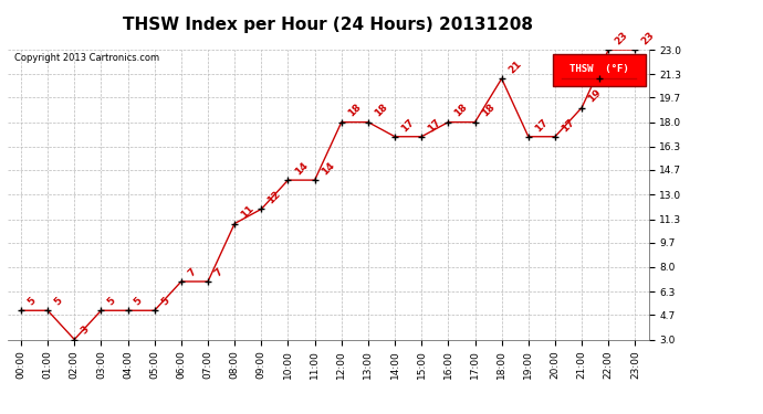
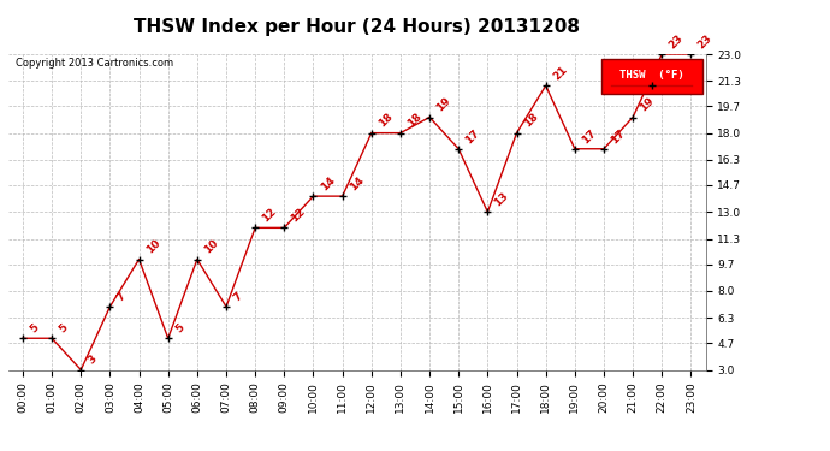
03:00: 5 -> 7
04:00: 5 -> 10
06:00: 7 -> 10
08:00: 11 -> 12
14:00: 17 -> 19
16:00: 18 -> 13
